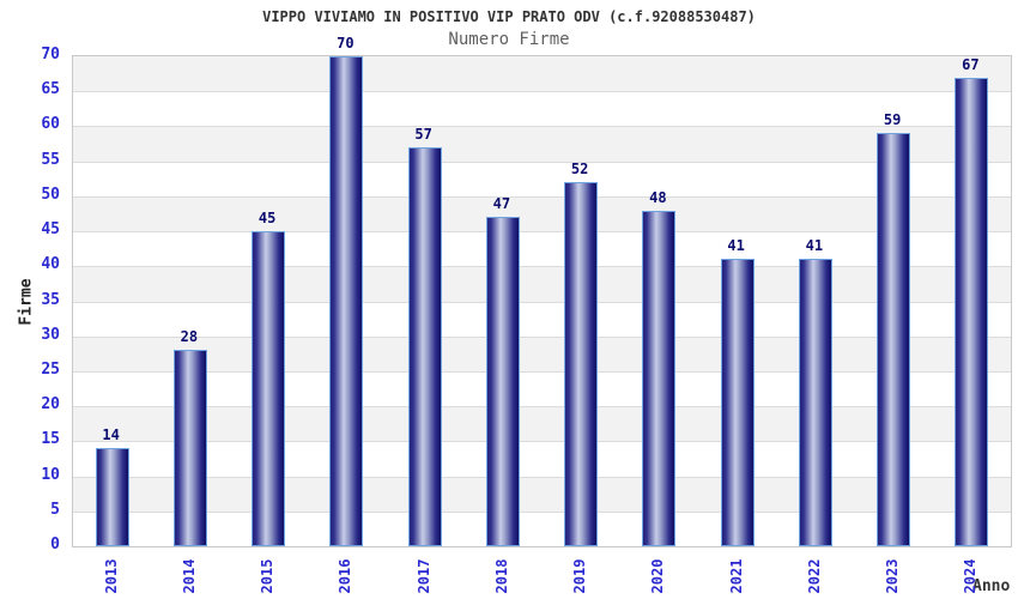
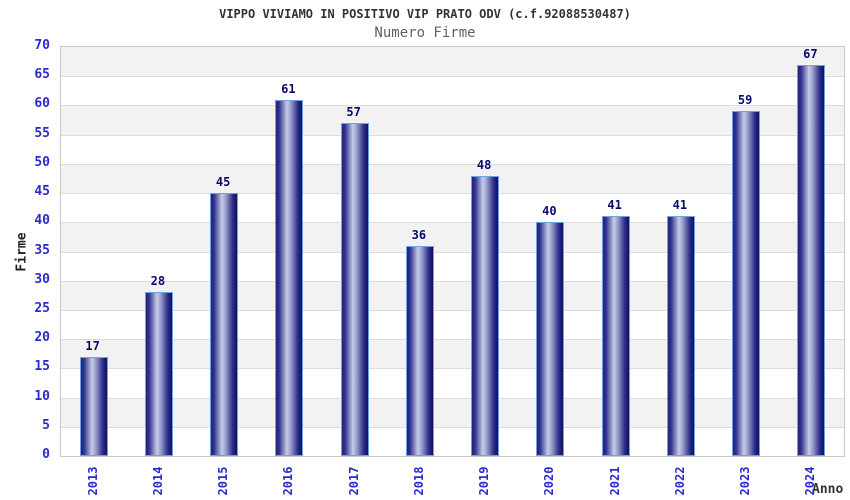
2013: 14 -> 17
2016: 70 -> 61
2018: 47 -> 36
2019: 52 -> 48
2020: 48 -> 40
